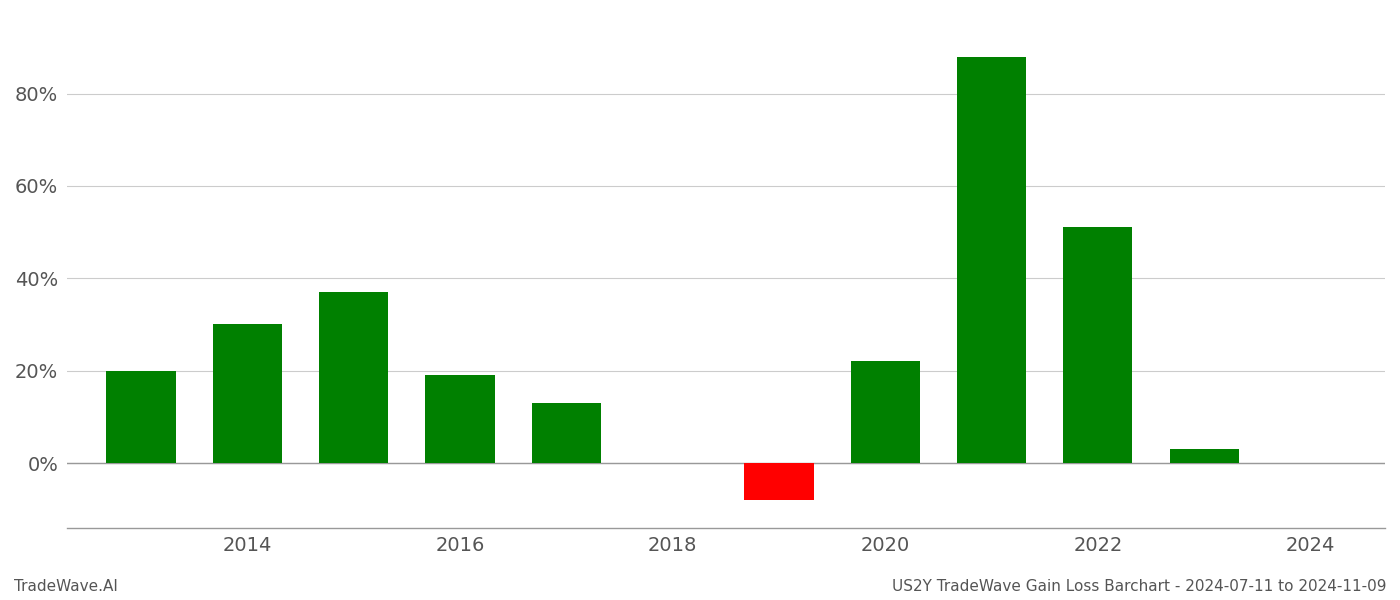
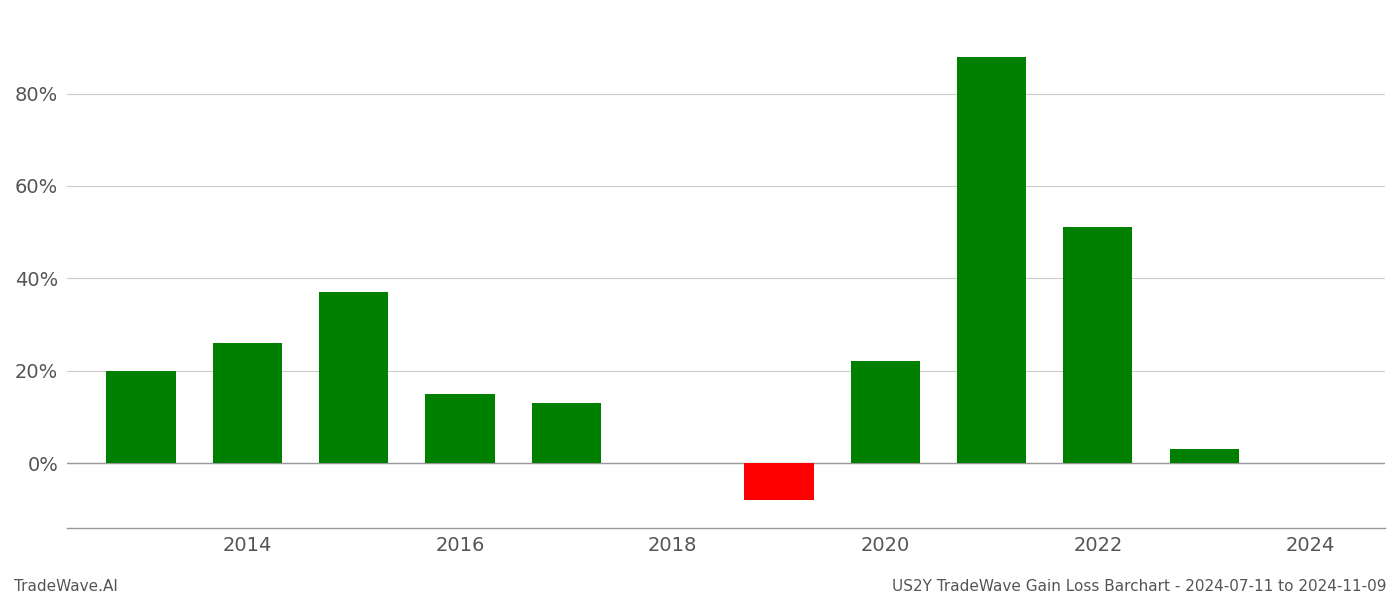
2014: 30% -> 26%
2016: 19% -> 15%
